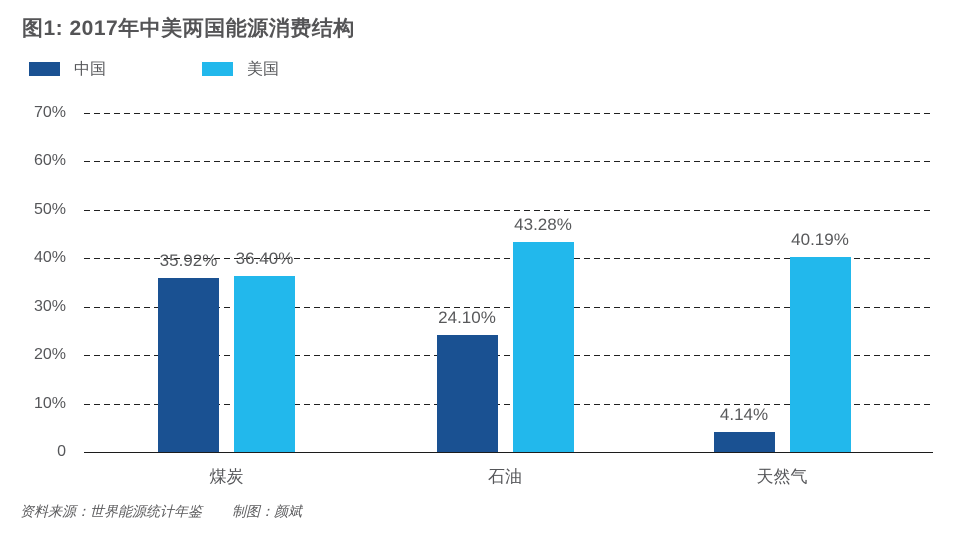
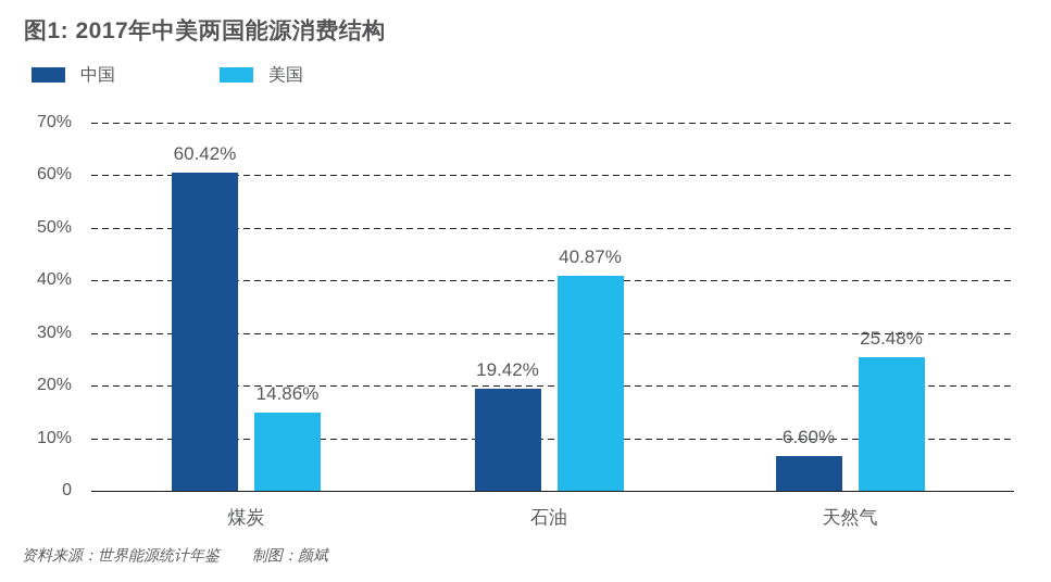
中国/煤炭: 35.92% -> 60.42%
美国/煤炭: 36.40% -> 14.86%
中国/石油: 24.10% -> 19.42%
美国/石油: 43.28% -> 40.87%
中国/天然气: 4.14% -> 6.60%
美国/天然气: 40.19% -> 25.48%
